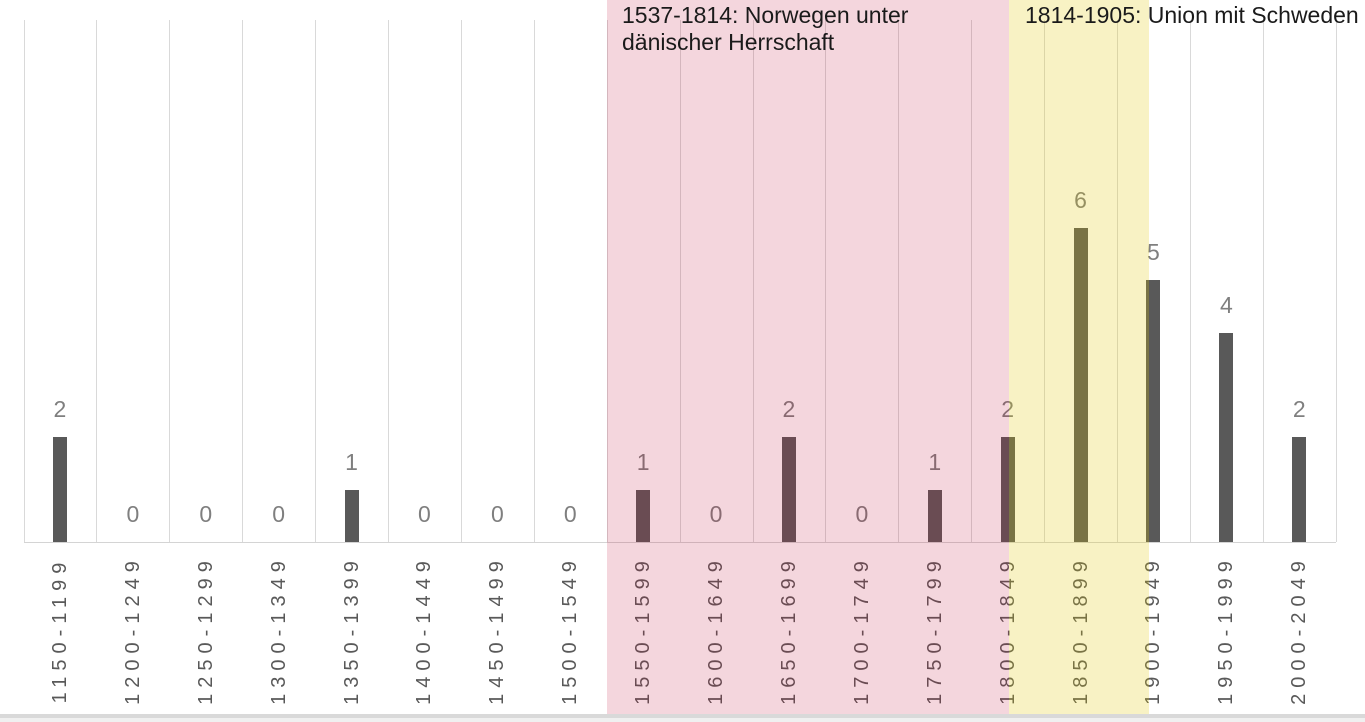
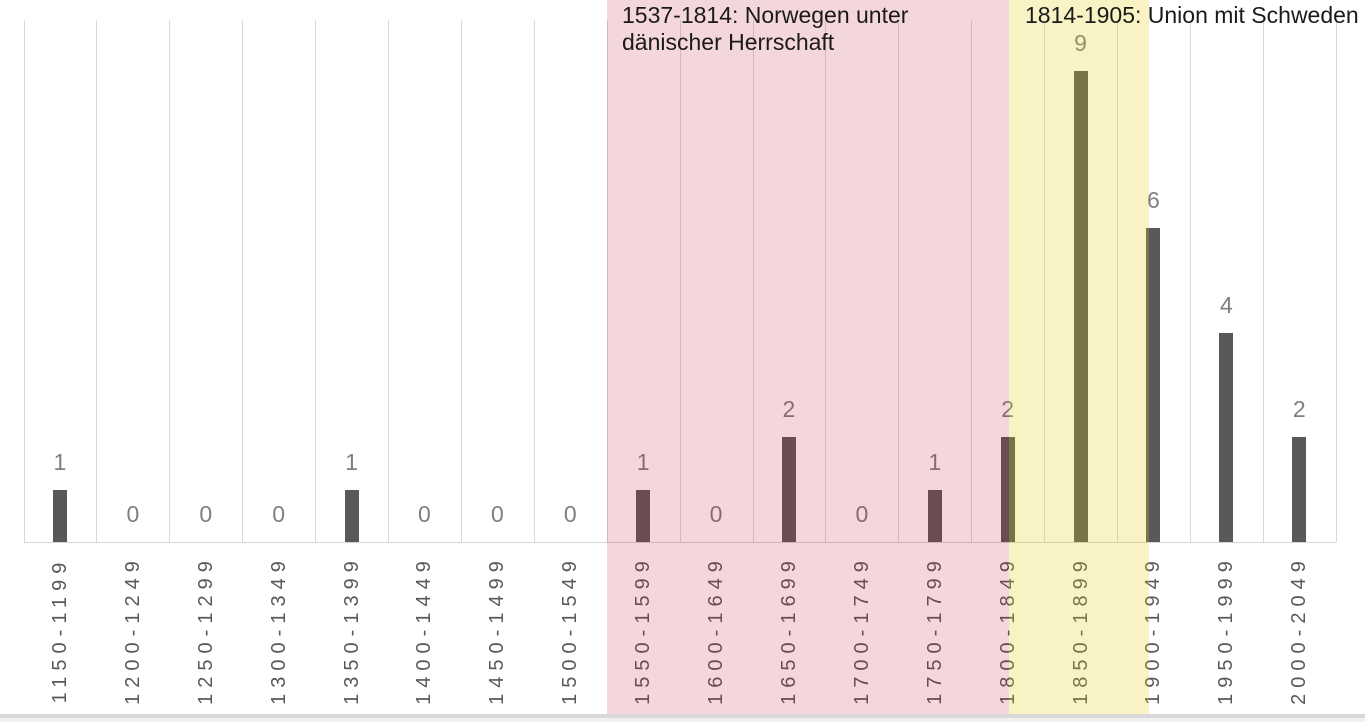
1150-1199: 2 -> 1
1850-1899: 6 -> 9
1900-1949: 5 -> 6
